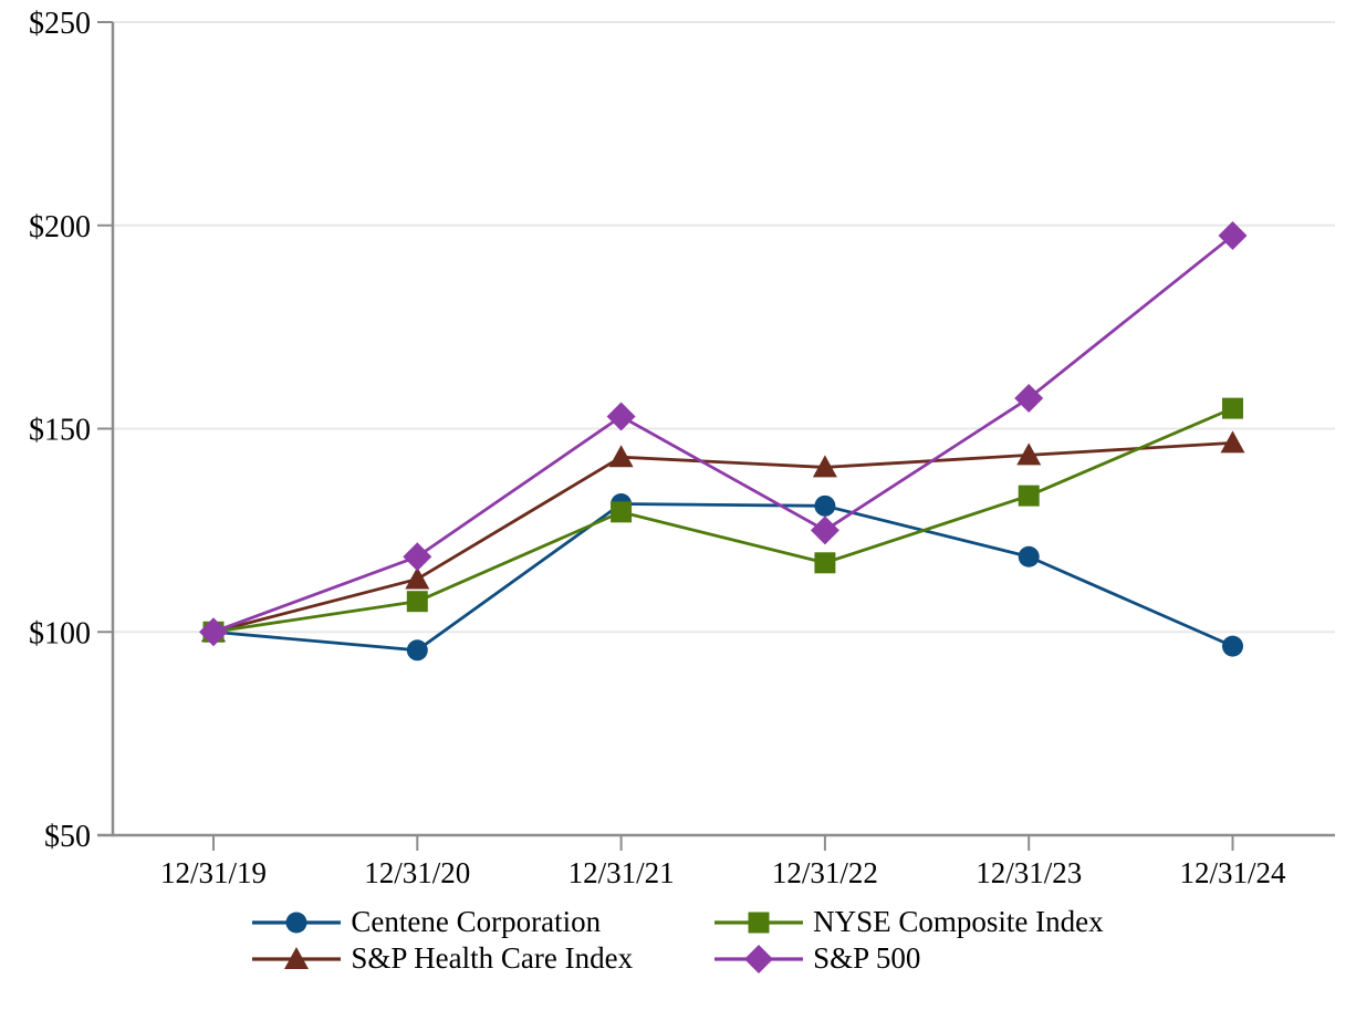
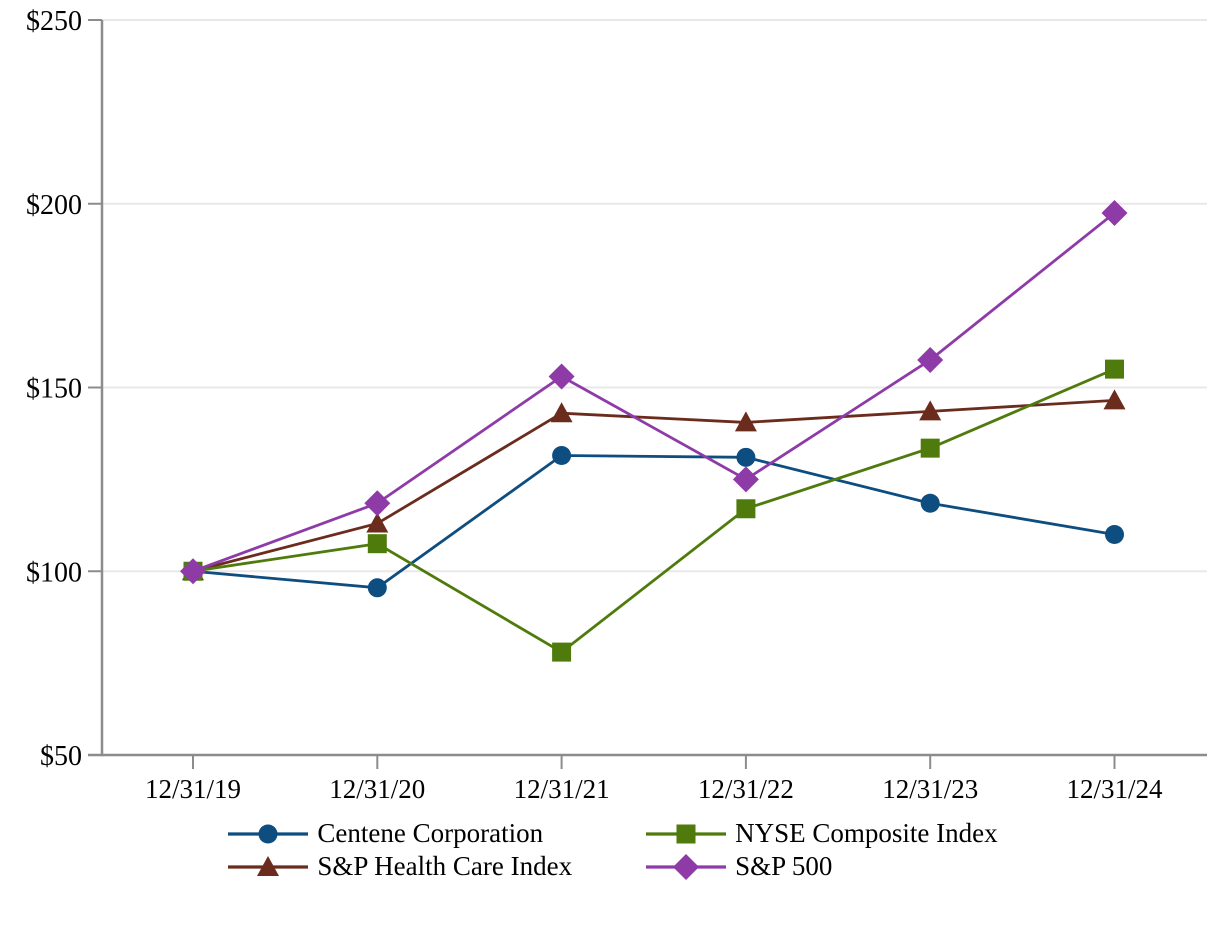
NYSE Composite Index/12/31/21: $130 -> $78
Centene Corporation/12/31/24: $96 -> $110
